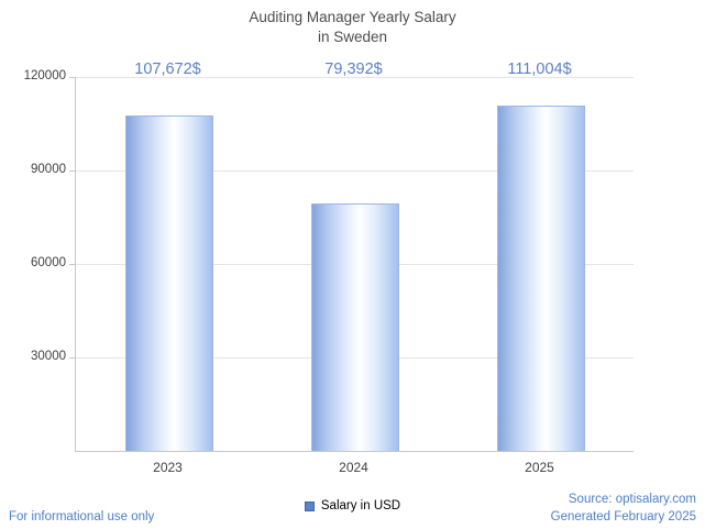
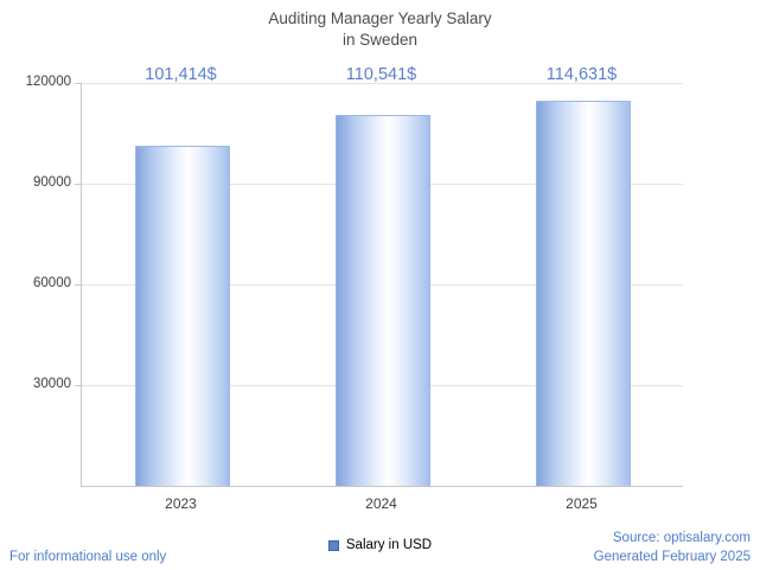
2023: 107,672 -> 101,414
2024: 79,392 -> 110,541
2025: 111,004 -> 114,631
